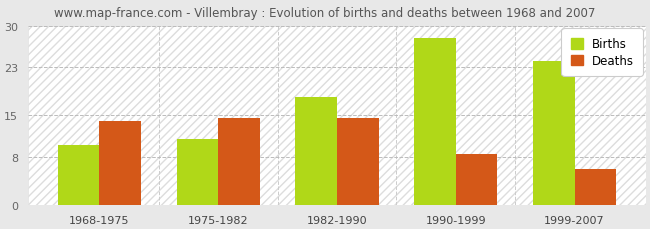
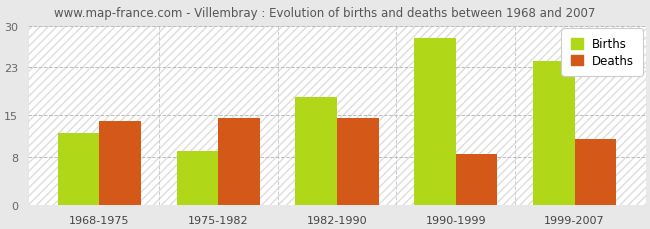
Births/1968-1975: 10 -> 12
Births/1975-1982: 11 -> 9
Deaths/1999-2007: 6.0 -> 11.0
